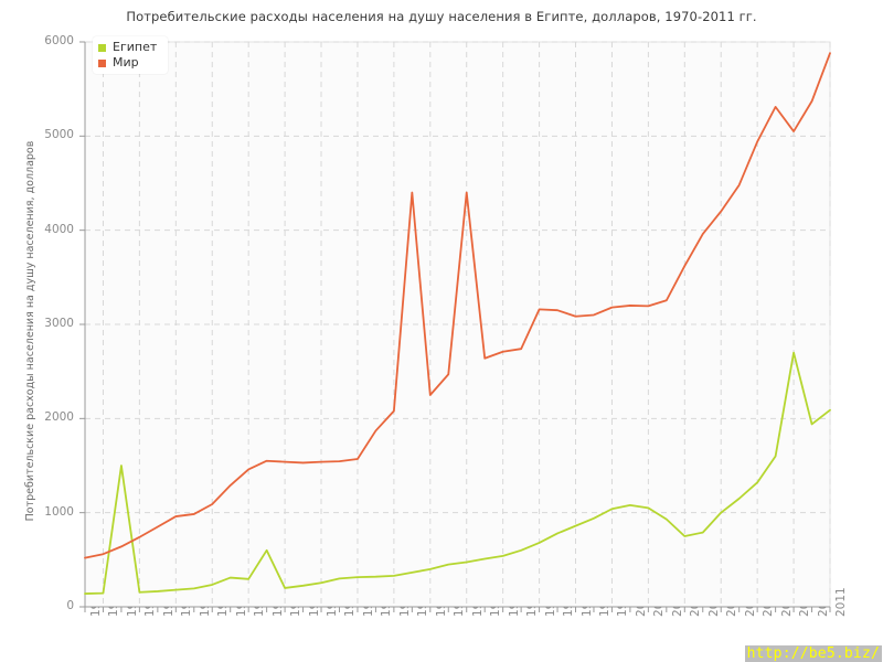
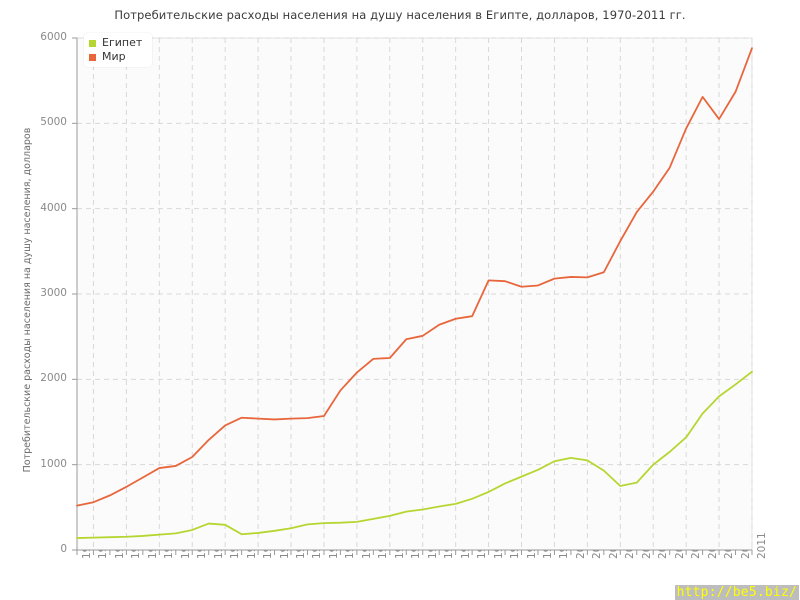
Египет/1972: 1500 -> 200
Египет/1980: 600 -> 200
Мир/1988: 4400 -> 2200
Мир/1991: 4400 -> 2500
Египет/2009: 2700 -> 1800
